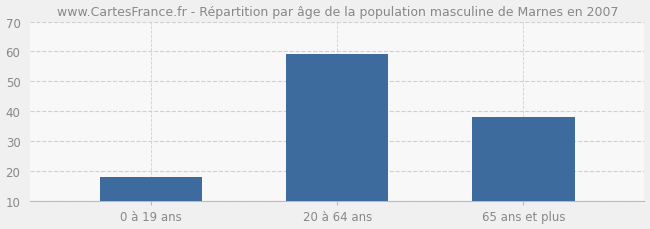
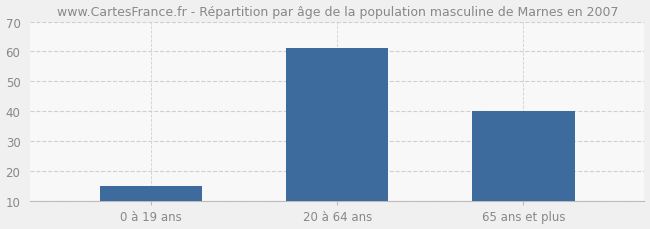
0 à 19 ans: 18 -> 15
20 à 64 ans: 59 -> 61
65 ans et plus: 38 -> 40
